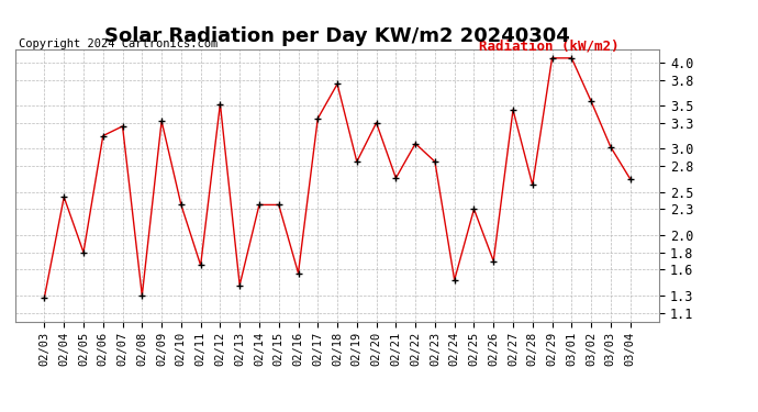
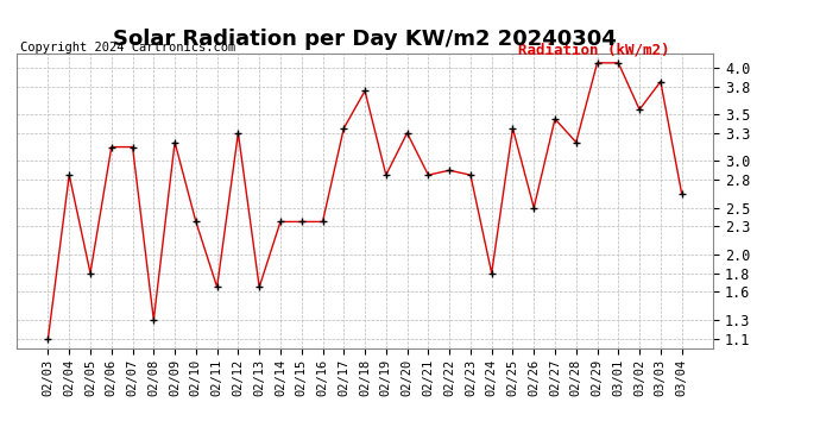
02/03: 1.28 -> 1.10
02/04: 2.44 -> 2.85
02/07: 3.26 -> 3.15
02/09: 3.32 -> 3.20
02/12: 3.52 -> 3.30
02/13: 1.42 -> 1.65
02/16: 1.56 -> 2.35
02/21: 2.66 -> 2.85
02/22: 3.06 -> 2.90
02/24: 1.48 -> 1.80
02/25: 2.30 -> 3.35
02/26: 1.70 -> 2.50
02/28: 2.58 -> 3.20
03/03: 3.02 -> 3.85
